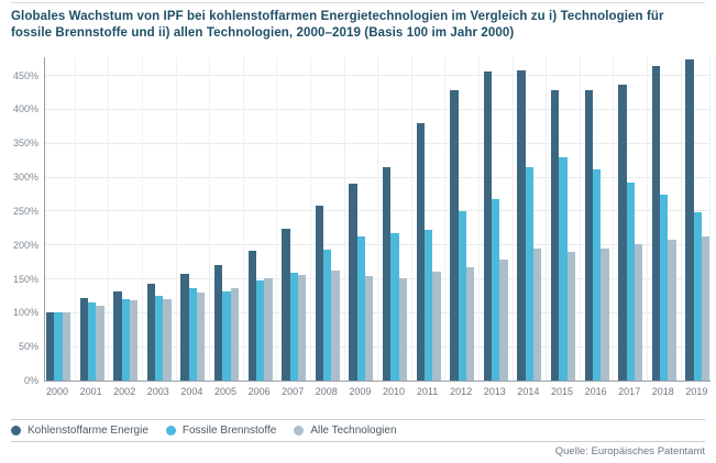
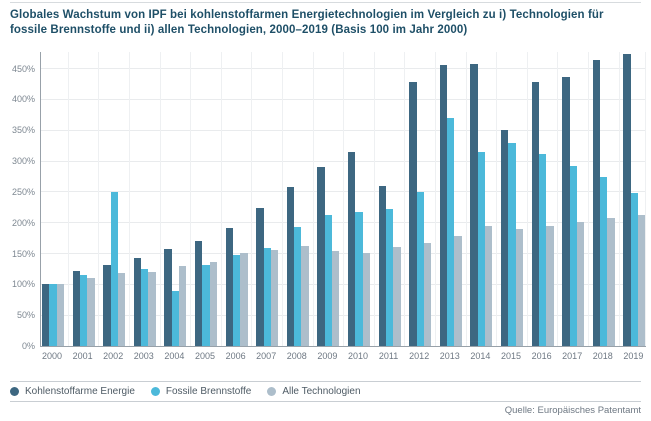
Fossile Brennstoffe/2002: 120% -> 250%
Fossile Brennstoffe/2004: 140% -> 90%
Kohlenstoffarme Energie/2011: 380% -> 260%
Fossile Brennstoffe/2013: 270% -> 370%
Kohlenstoffarme Energie/2015: 430% -> 350%
